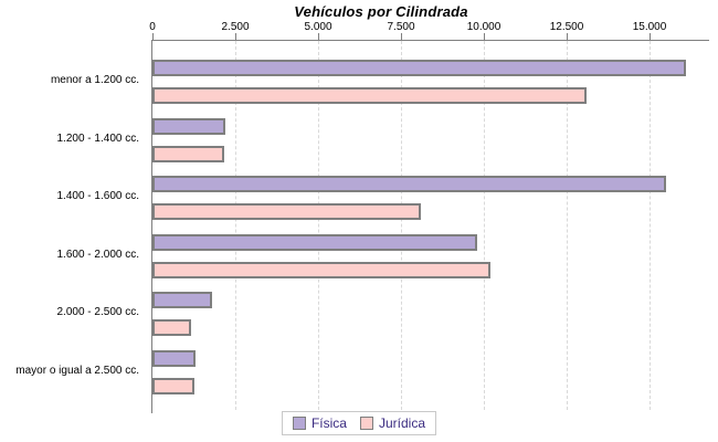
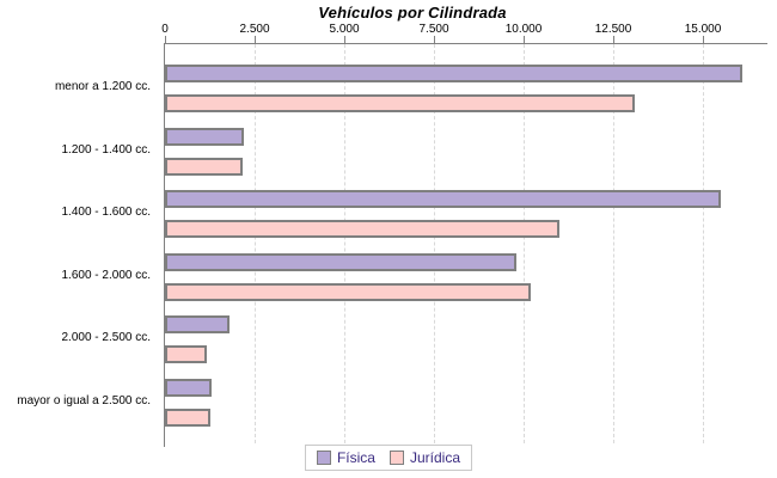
Jurídica/1.400 - 1.600 cc.: 8100 -> 11000
